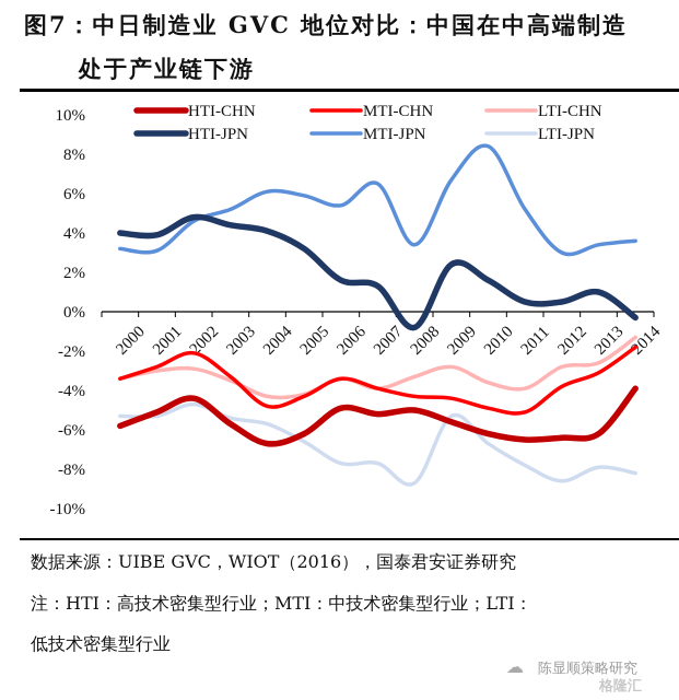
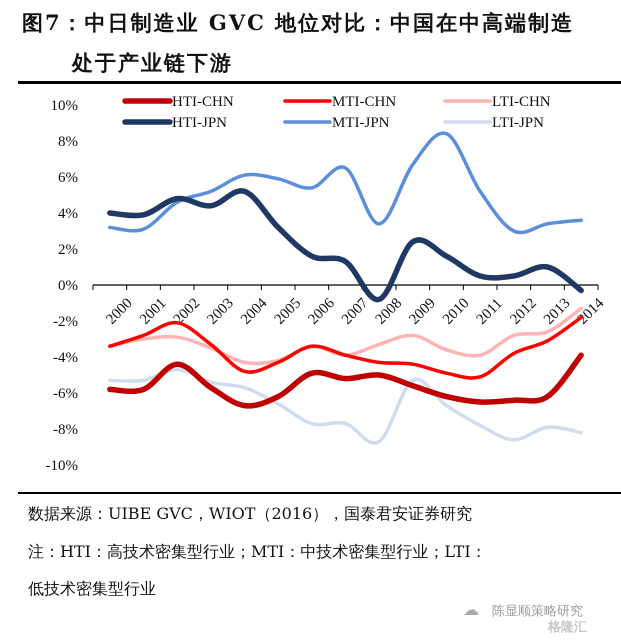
HTI-CHN/2001: -5.1% -> -5.8%
HTI-JPN/2004: 4.1% -> 5.2%
